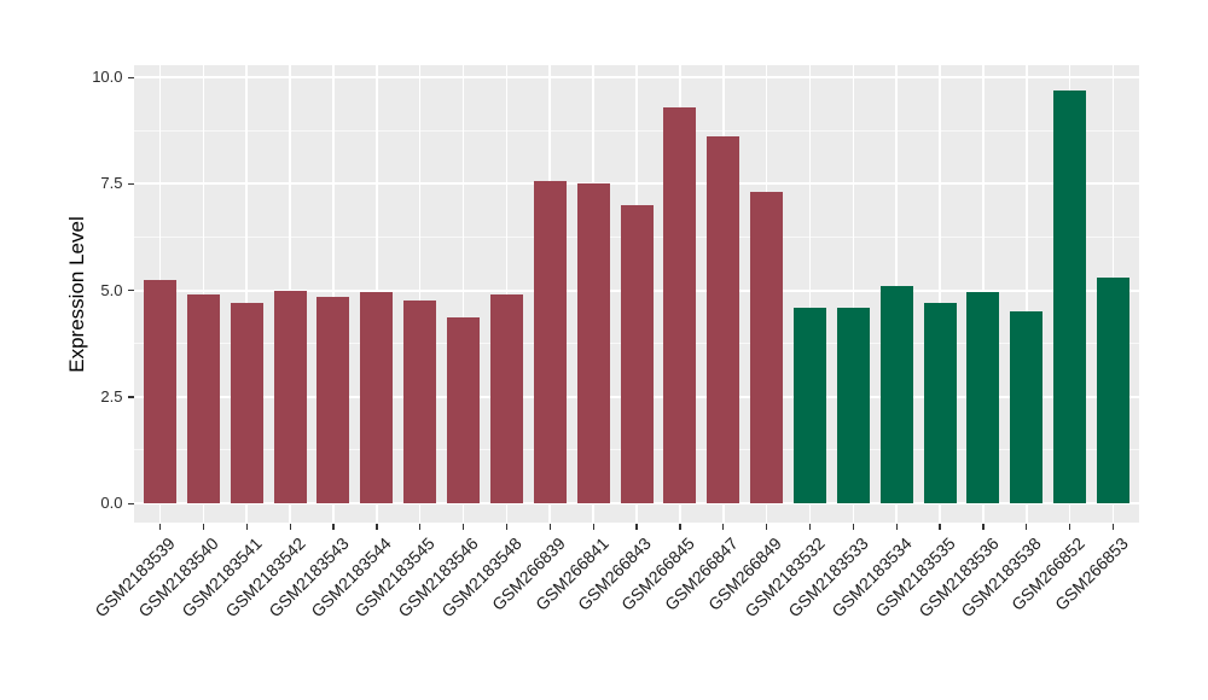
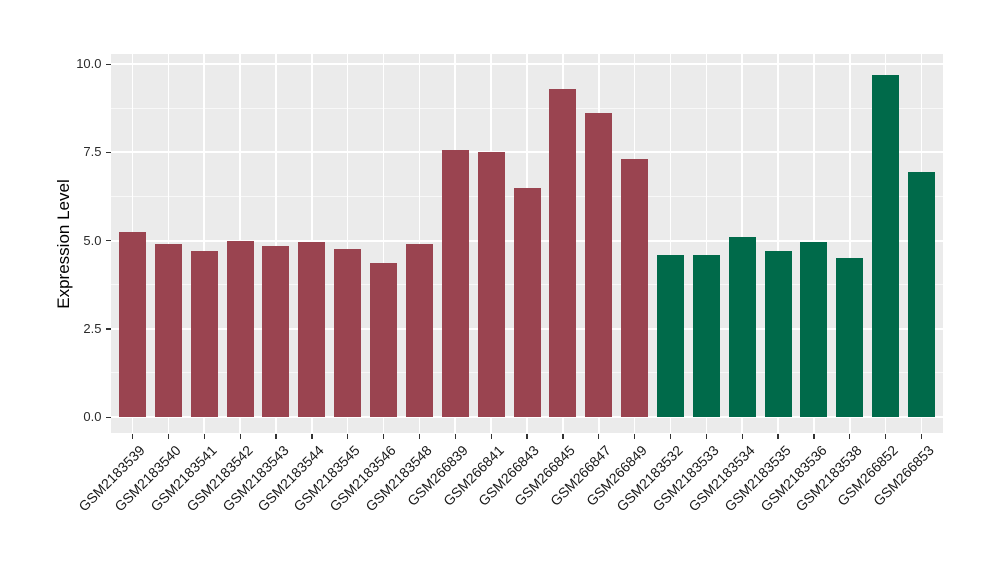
GSM266843: 7.0 -> 6.5
GSM266853: 5.3 -> 7.0
